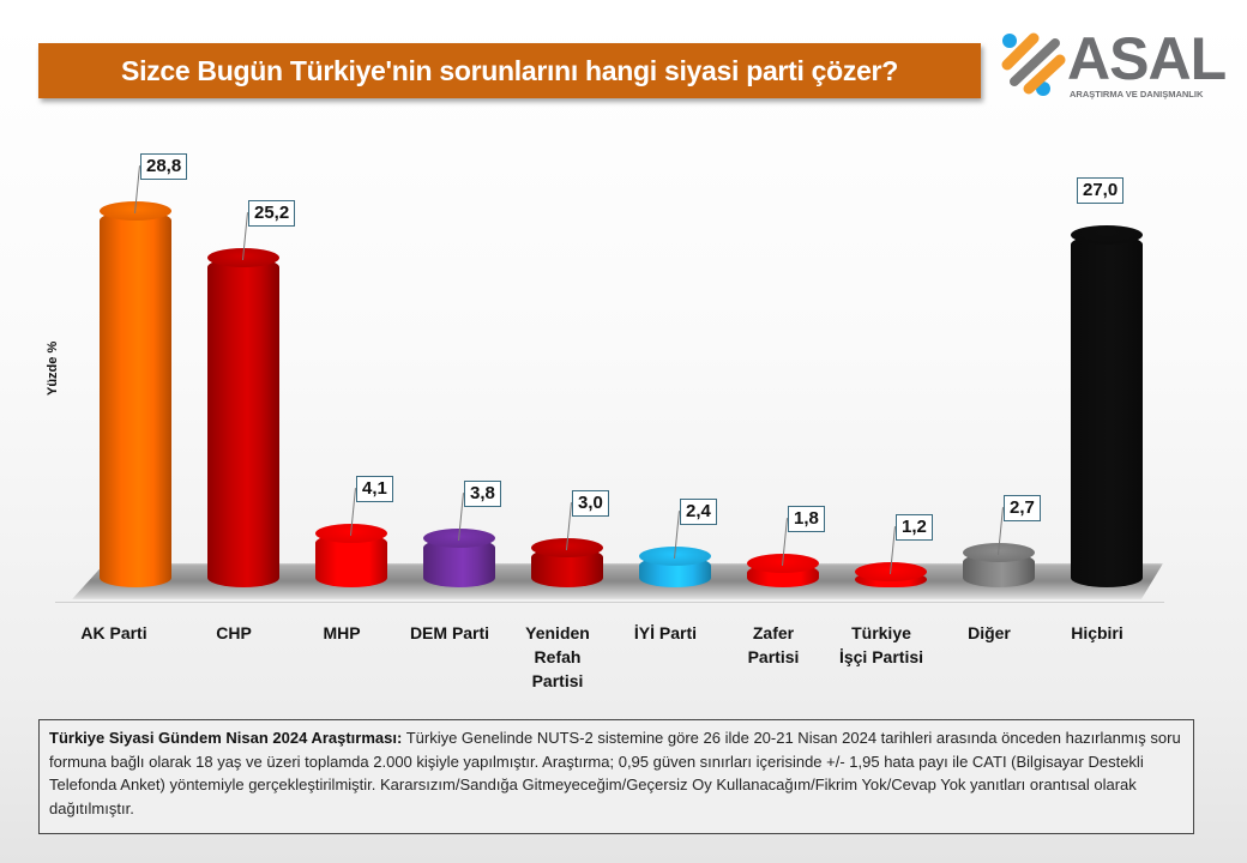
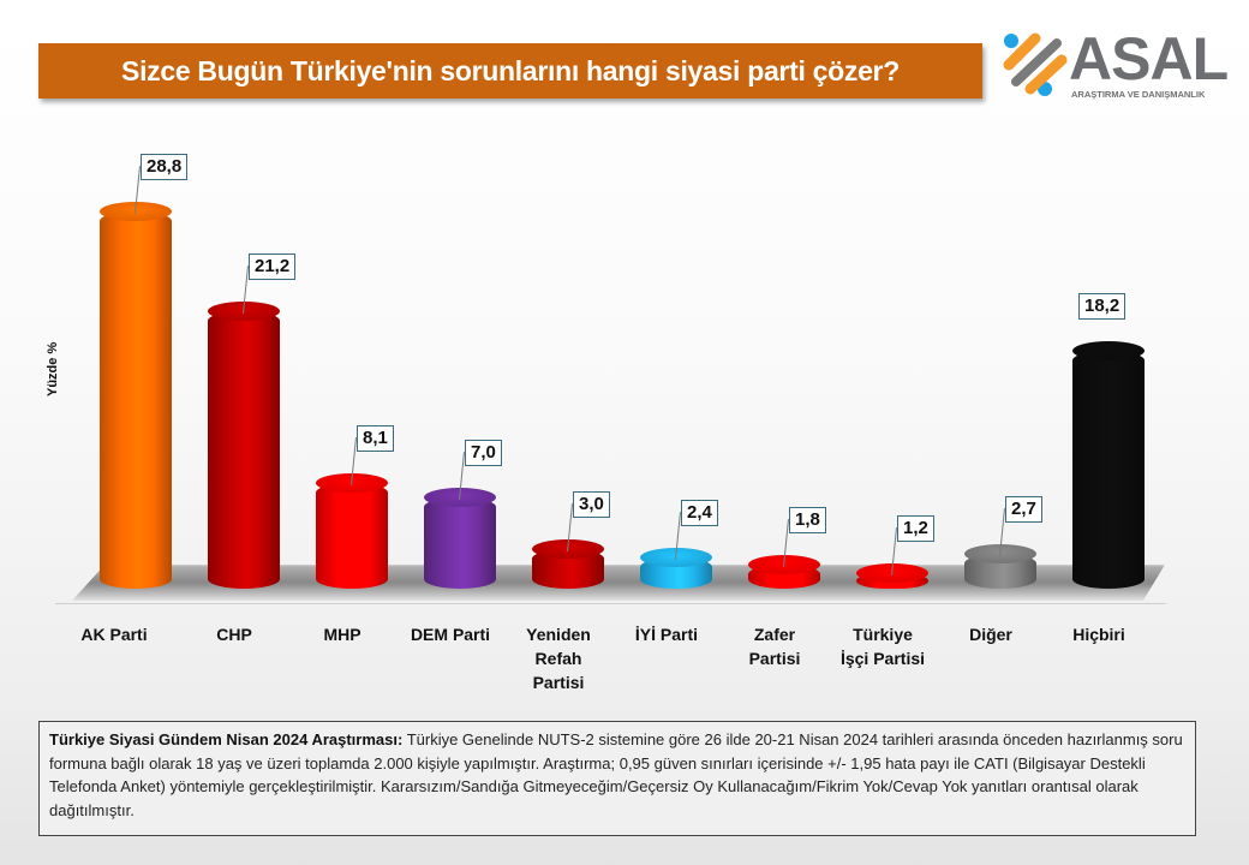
CHP: 25,2 -> 21,2
MHP: 4,1 -> 8,1
DEM Parti: 3,8 -> 7,0
Hiçbiri: 27,0 -> 18,2
